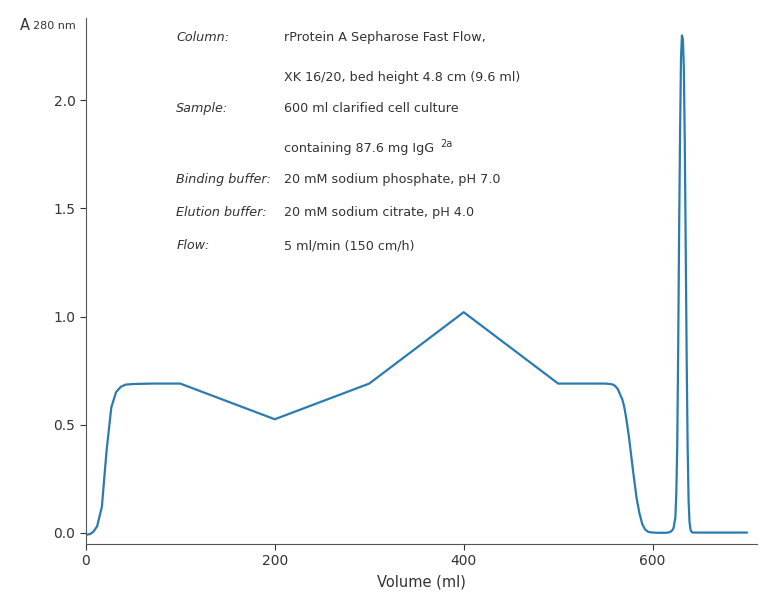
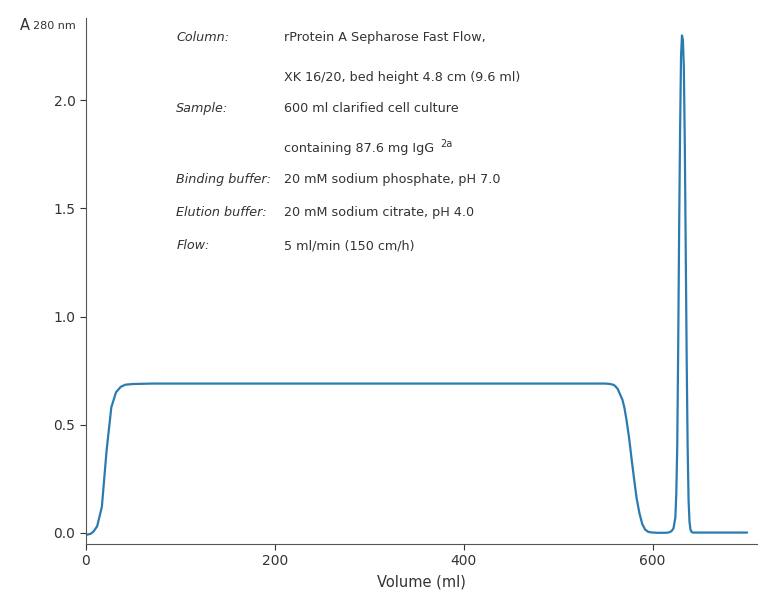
200: 0.525 -> 0.690
400: 1.020 -> 0.690
